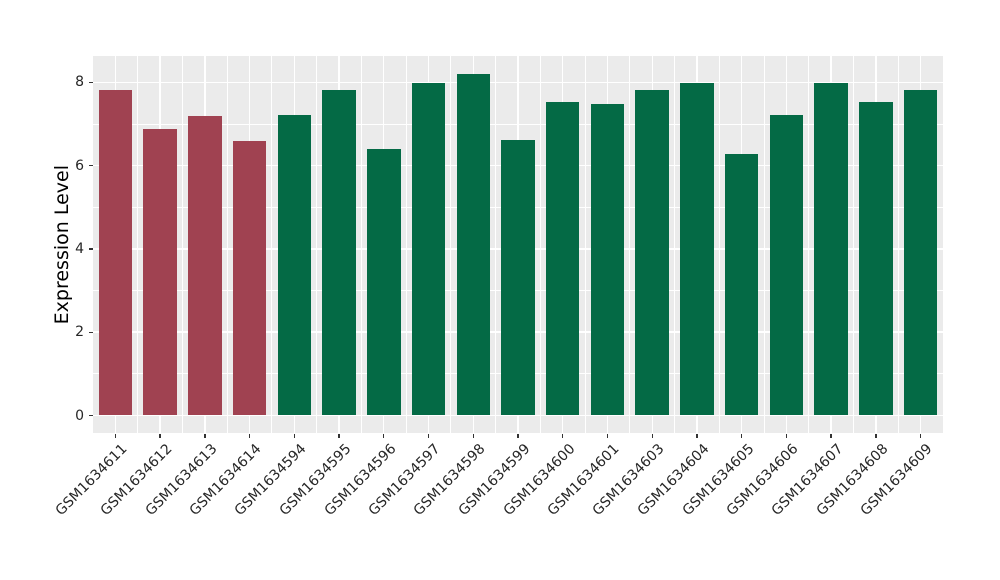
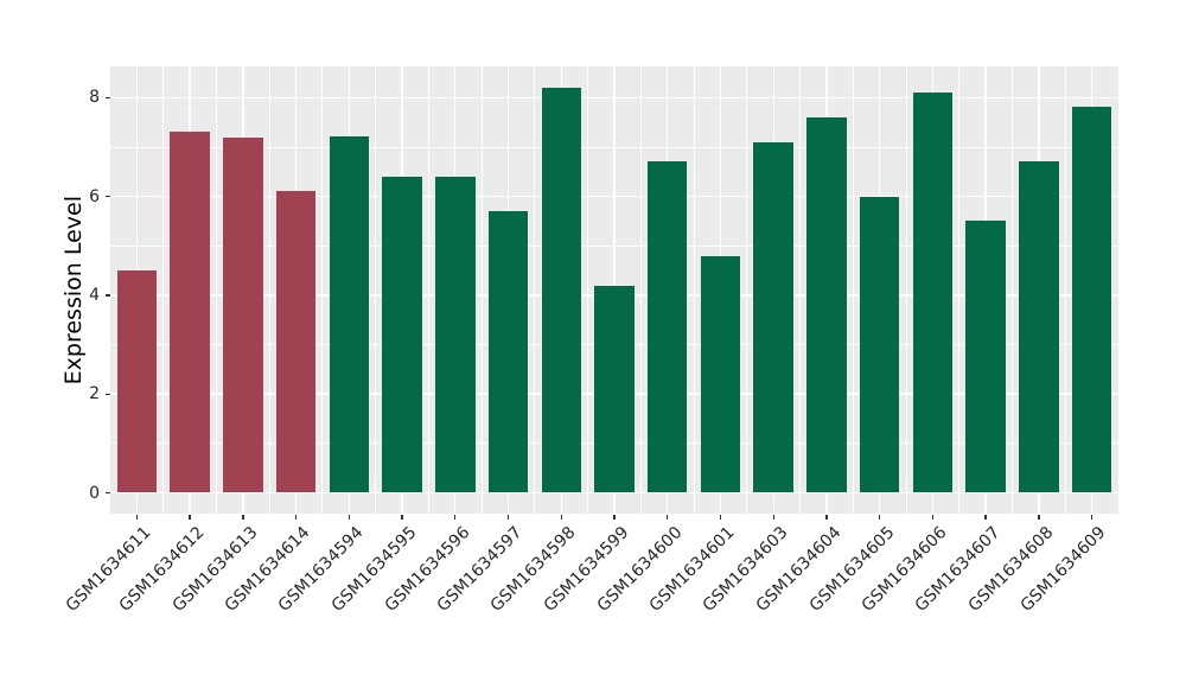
GSM1634611: 7.8 -> 4.5
GSM1634612: 6.9 -> 7.3
GSM1634614: 6.6 -> 6.1
GSM1634595: 7.8 -> 6.4
GSM1634597: 8.0 -> 5.7
GSM1634599: 6.6 -> 4.2
GSM1634600: 7.5 -> 6.7
GSM1634601: 7.5 -> 4.8
GSM1634603: 7.8 -> 7.1
GSM1634604: 8.0 -> 7.6
GSM1634605: 6.3 -> 6.0
GSM1634606: 7.2 -> 8.1
GSM1634607: 8.0 -> 5.5
GSM1634608: 7.5 -> 6.7
